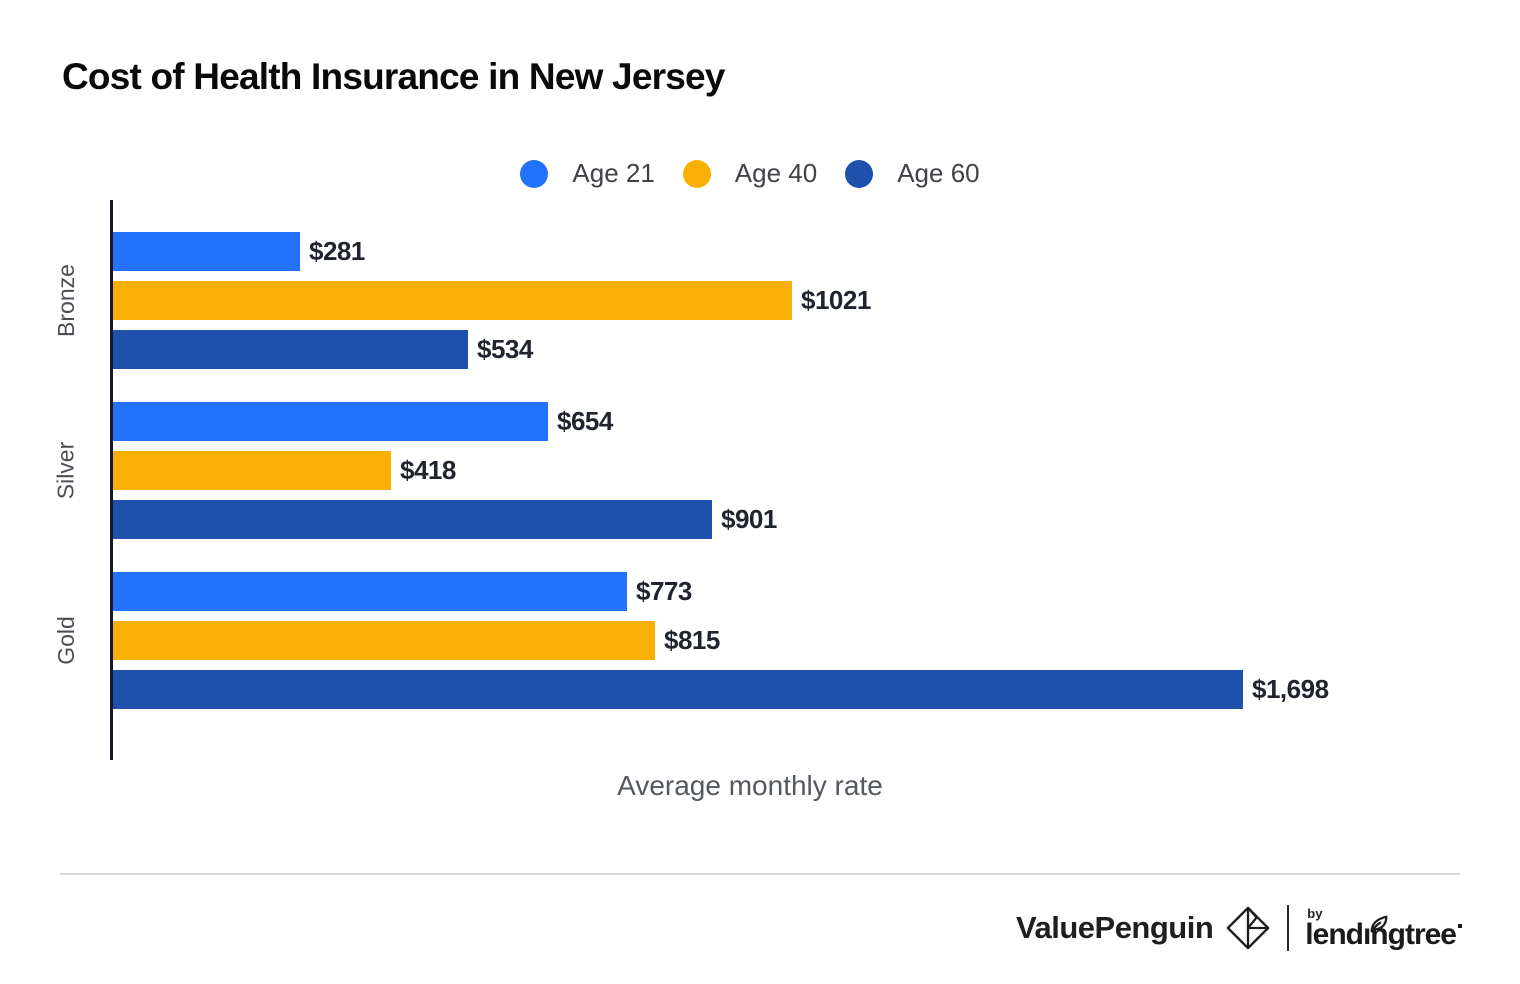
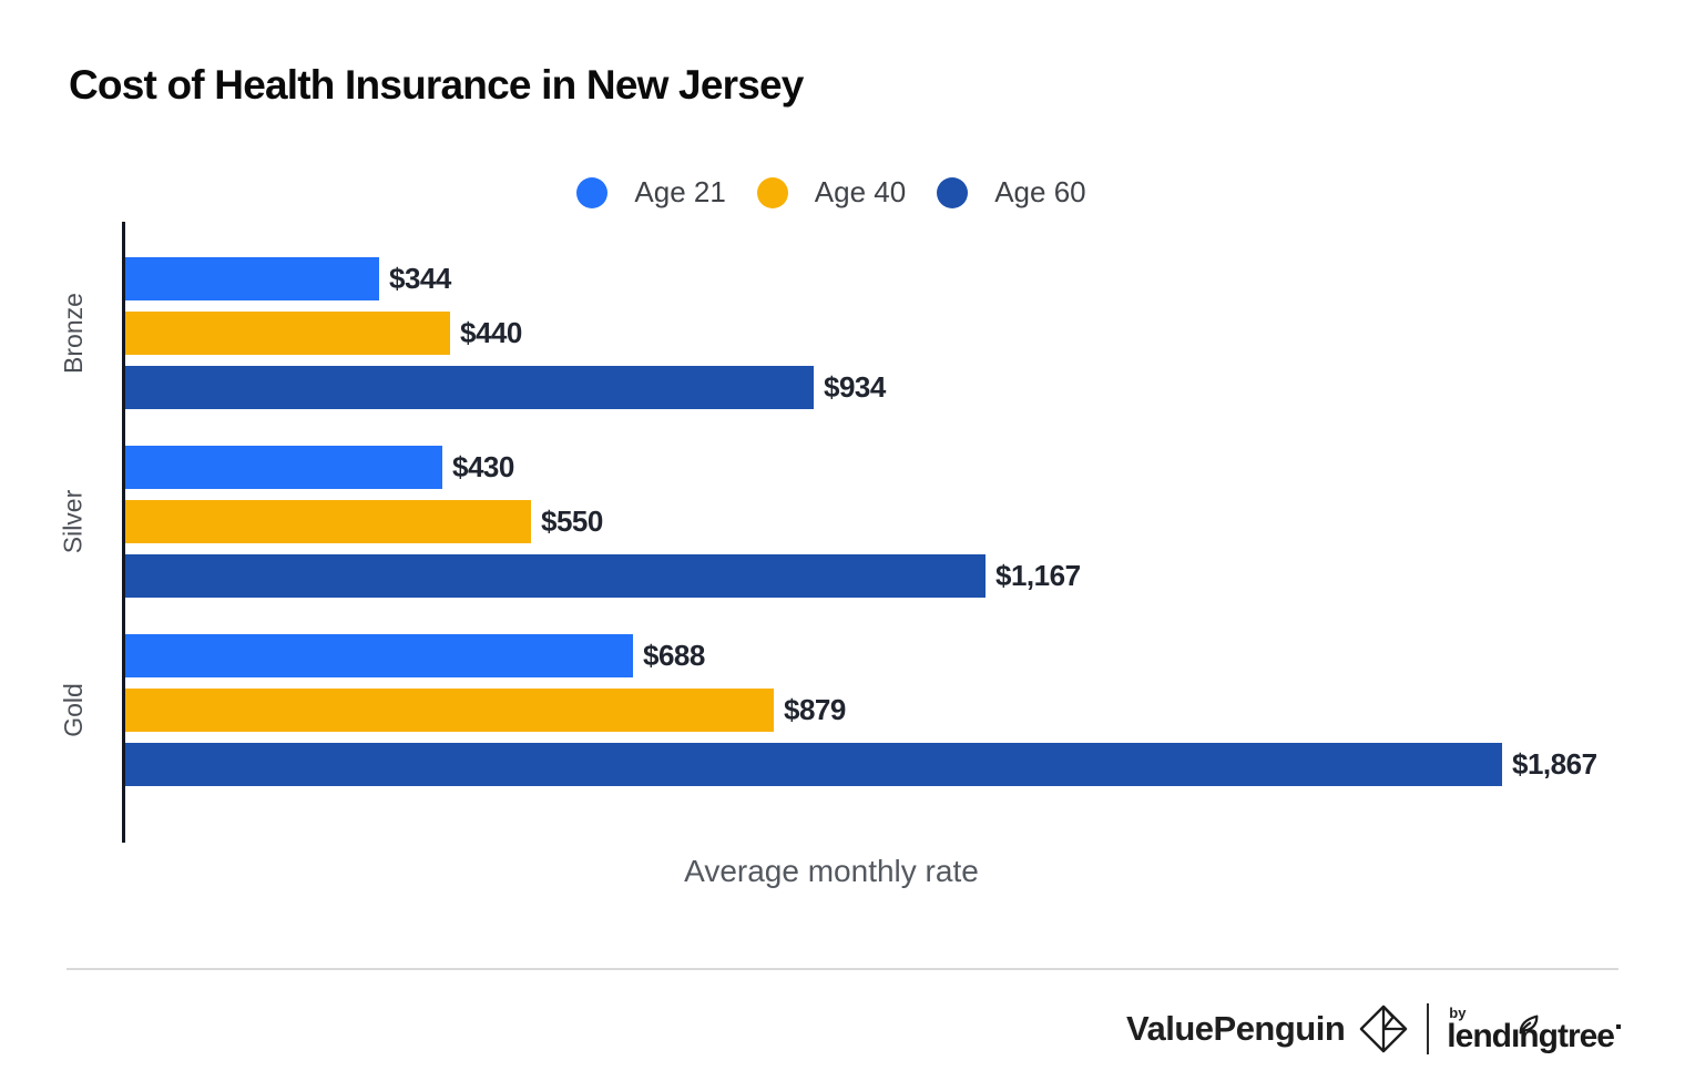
Age 21/Bronze: $281 -> $344
Age 40/Bronze: $1021 -> $440
Age 60/Bronze: $534 -> $934
Age 21/Silver: $654 -> $430
Age 40/Silver: $418 -> $550
Age 60/Silver: $901 -> $1,167
Age 21/Gold: $773 -> $688
Age 40/Gold: $815 -> $879
Age 60/Gold: $1,698 -> $1,867
